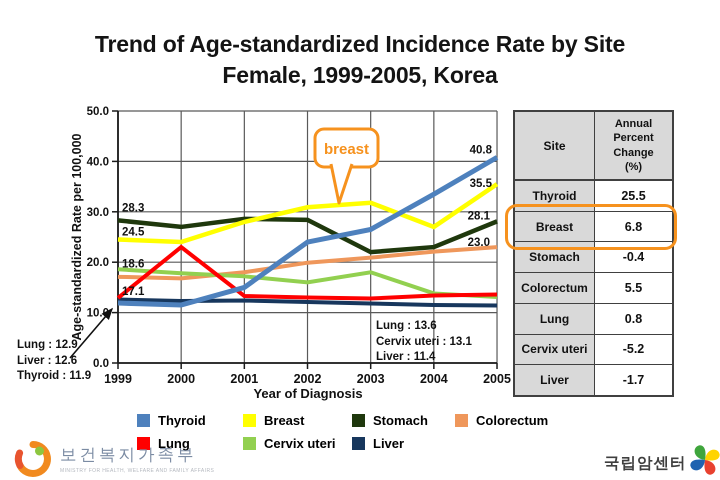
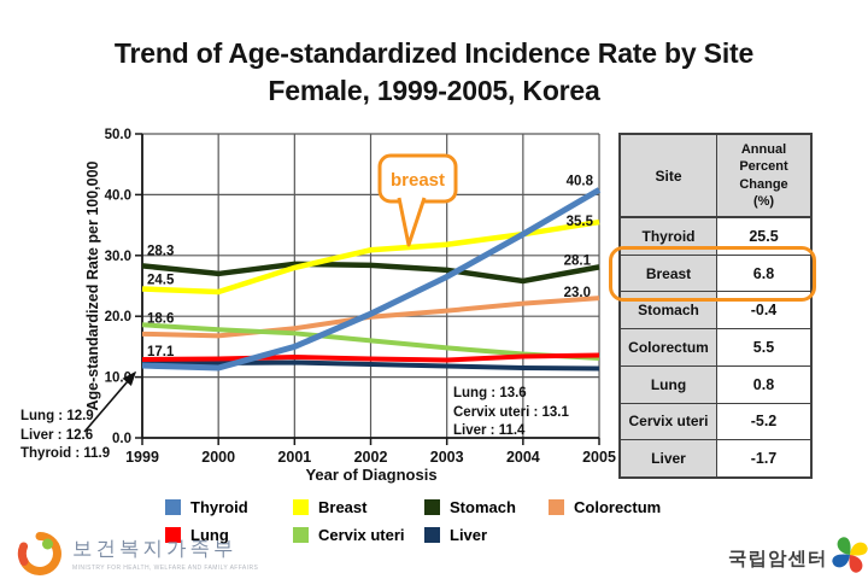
Lung/2000: 23 -> 13
Thyroid/2002: 24 -> 20
Stomach/2003: 22 -> 28
Cervix uteri/2003: 18 -> 15
Stomach/2004: 23 -> 26
Breast/2004: 27 -> 34
